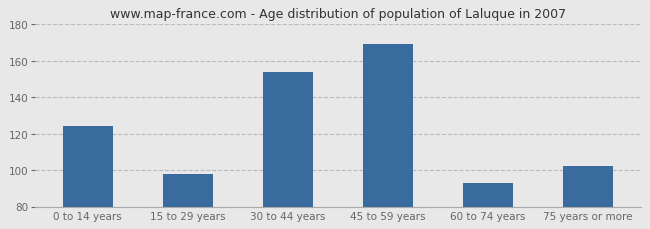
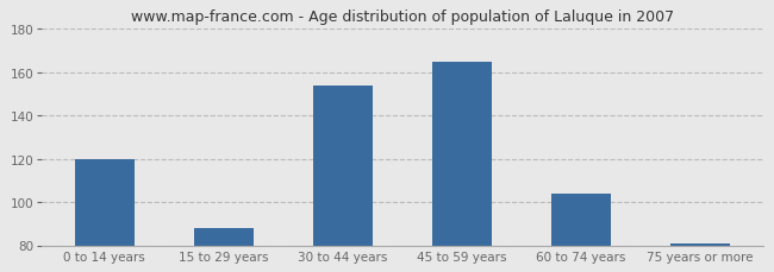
0 to 14 years: 124 -> 120
15 to 29 years: 98 -> 88
45 to 59 years: 169 -> 165
60 to 74 years: 93 -> 104
75 years or more: 102 -> 81
